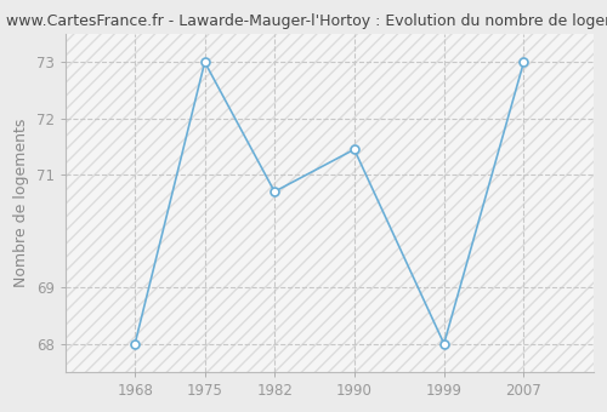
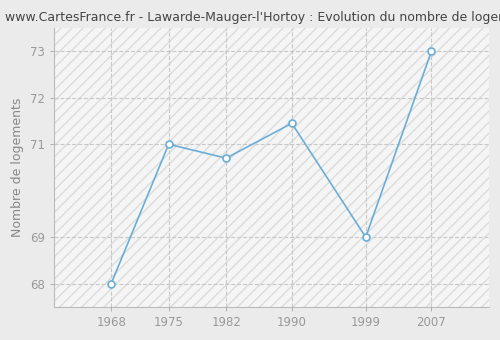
1975: 73.00 -> 71.00
1999: 68.00 -> 69.00
